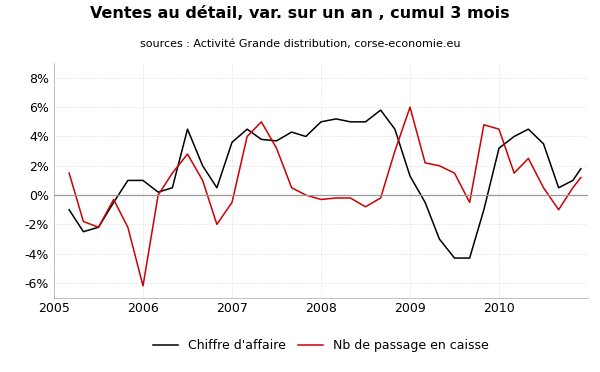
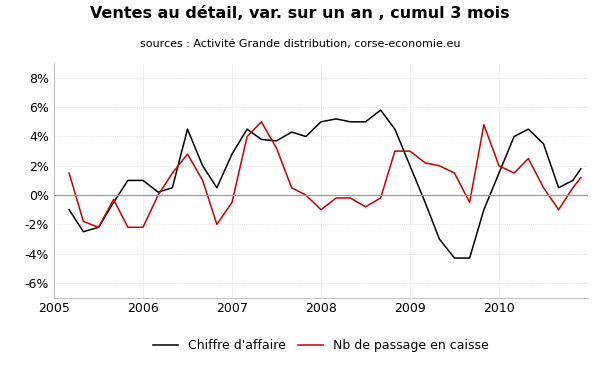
Nb de passage en caisse/2006: -6.2% -> -2.2%
Chiffre d'affaire/2007: 3.6% -> 2.8%
Nb de passage en caisse/2008: -0.3% -> -1.0%
Chiffre d'affaire/2009: 1.3% -> 2.0%
Nb de passage en caisse/2009: 6.0% -> 3.0%
Chiffre d'affaire/2010: 3.2% -> 1.5%
Nb de passage en caisse/2010: 4.5% -> 2.0%
